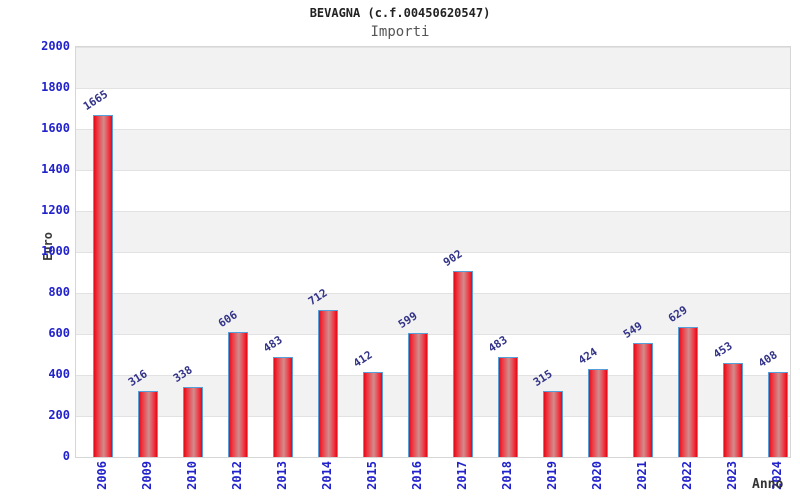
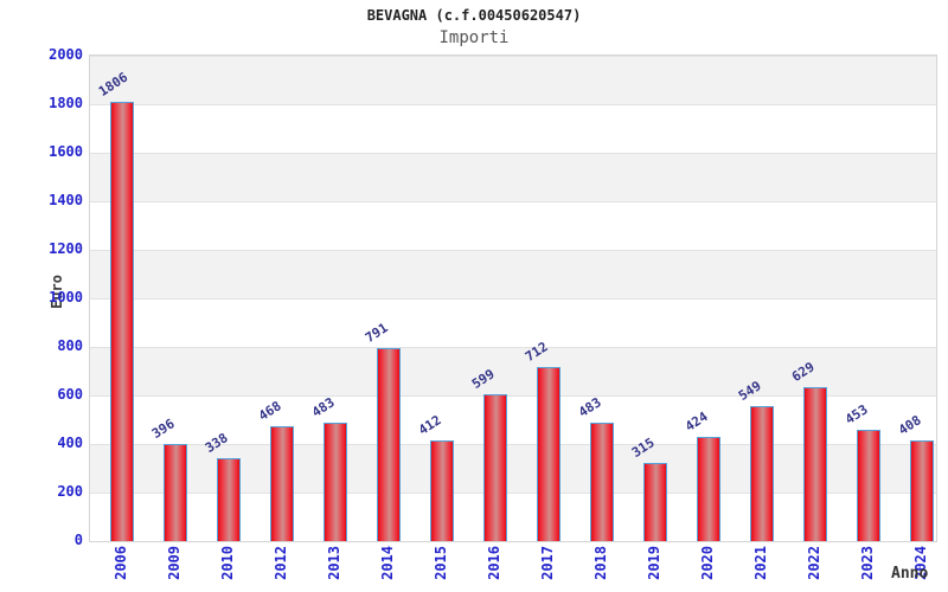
2006: 1665 -> 1806
2009: 316 -> 396
2012: 606 -> 468
2014: 712 -> 791
2017: 902 -> 712
